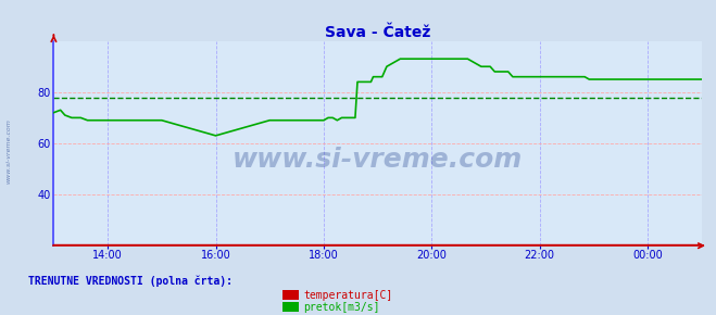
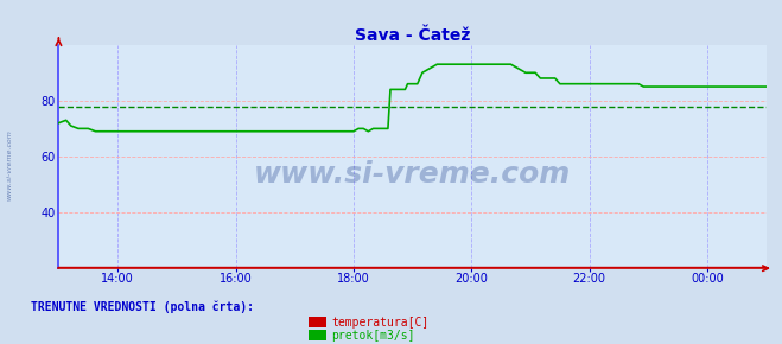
16:00: 63 -> 69
